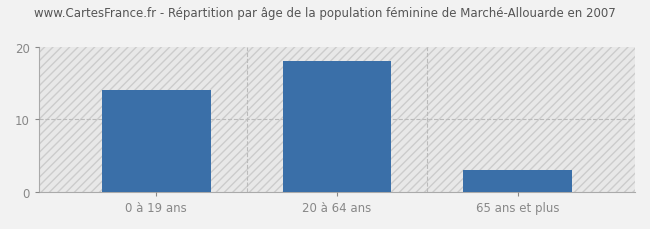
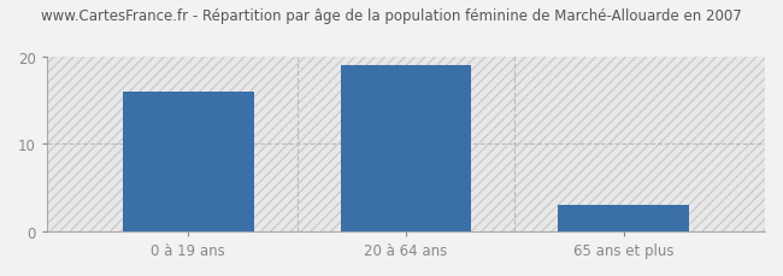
0 à 19 ans: 14 -> 16
20 à 64 ans: 18 -> 19
